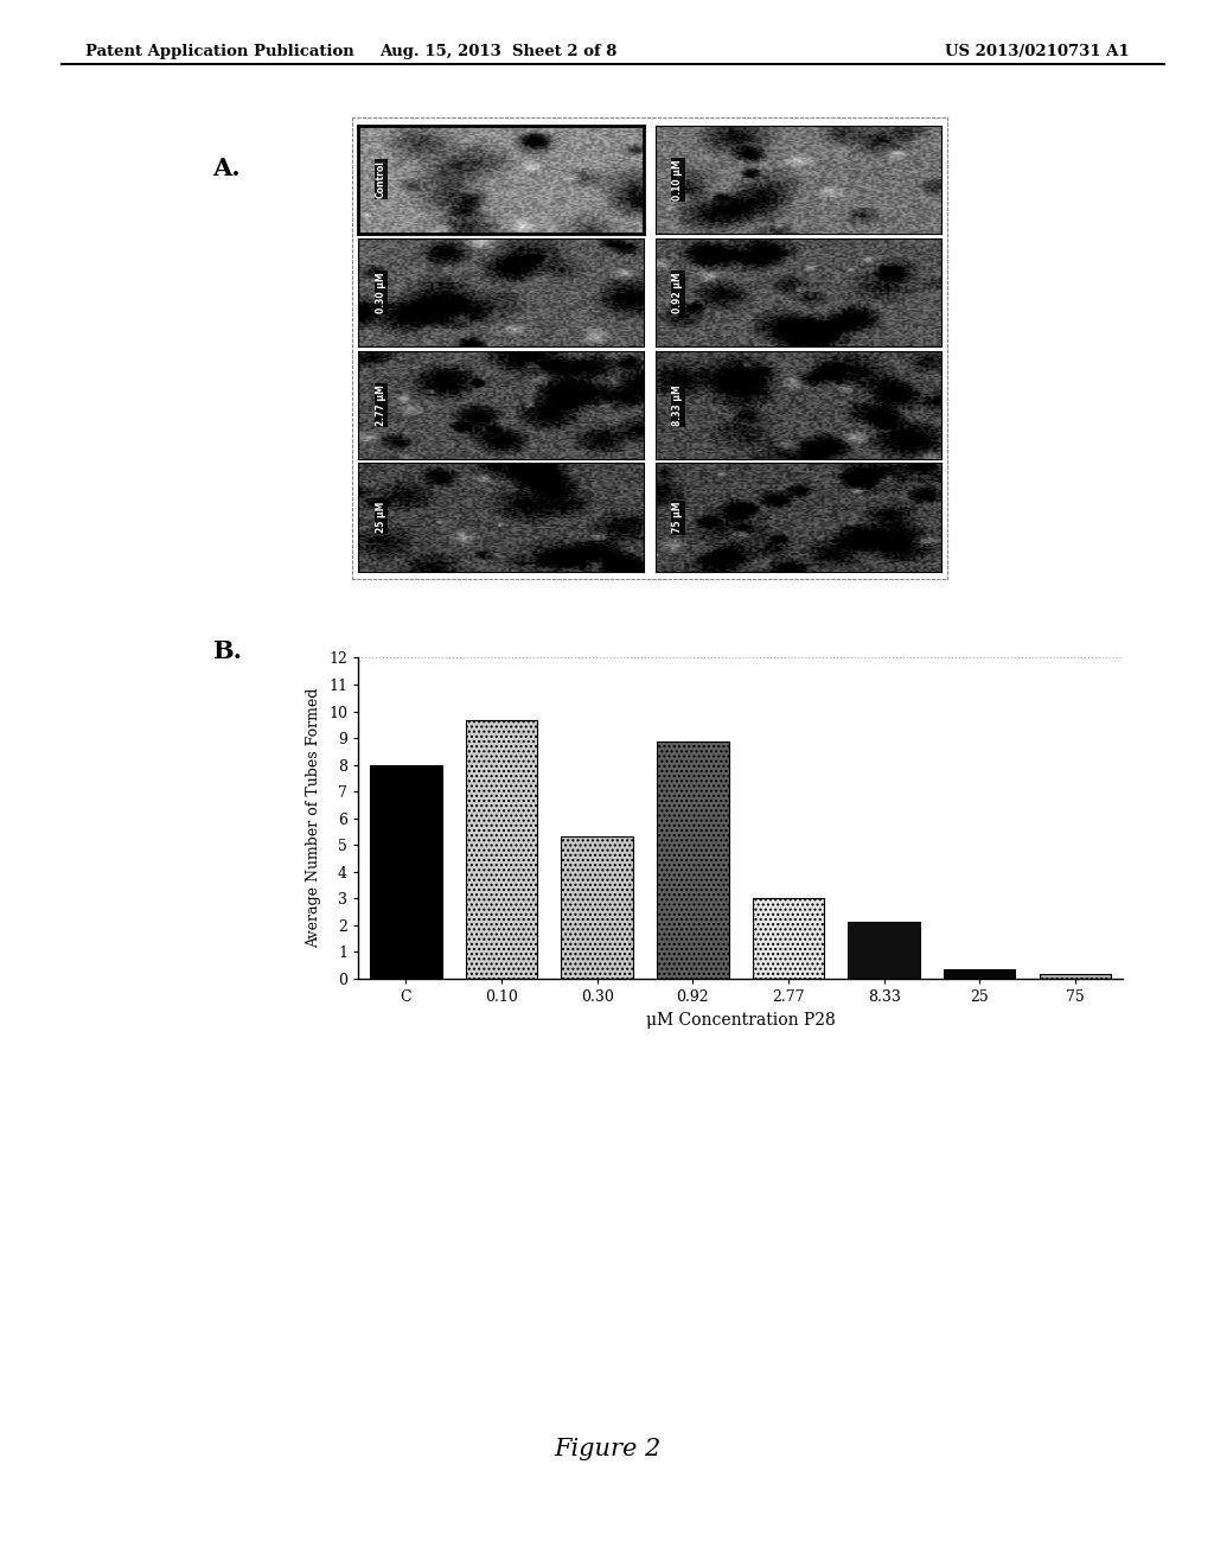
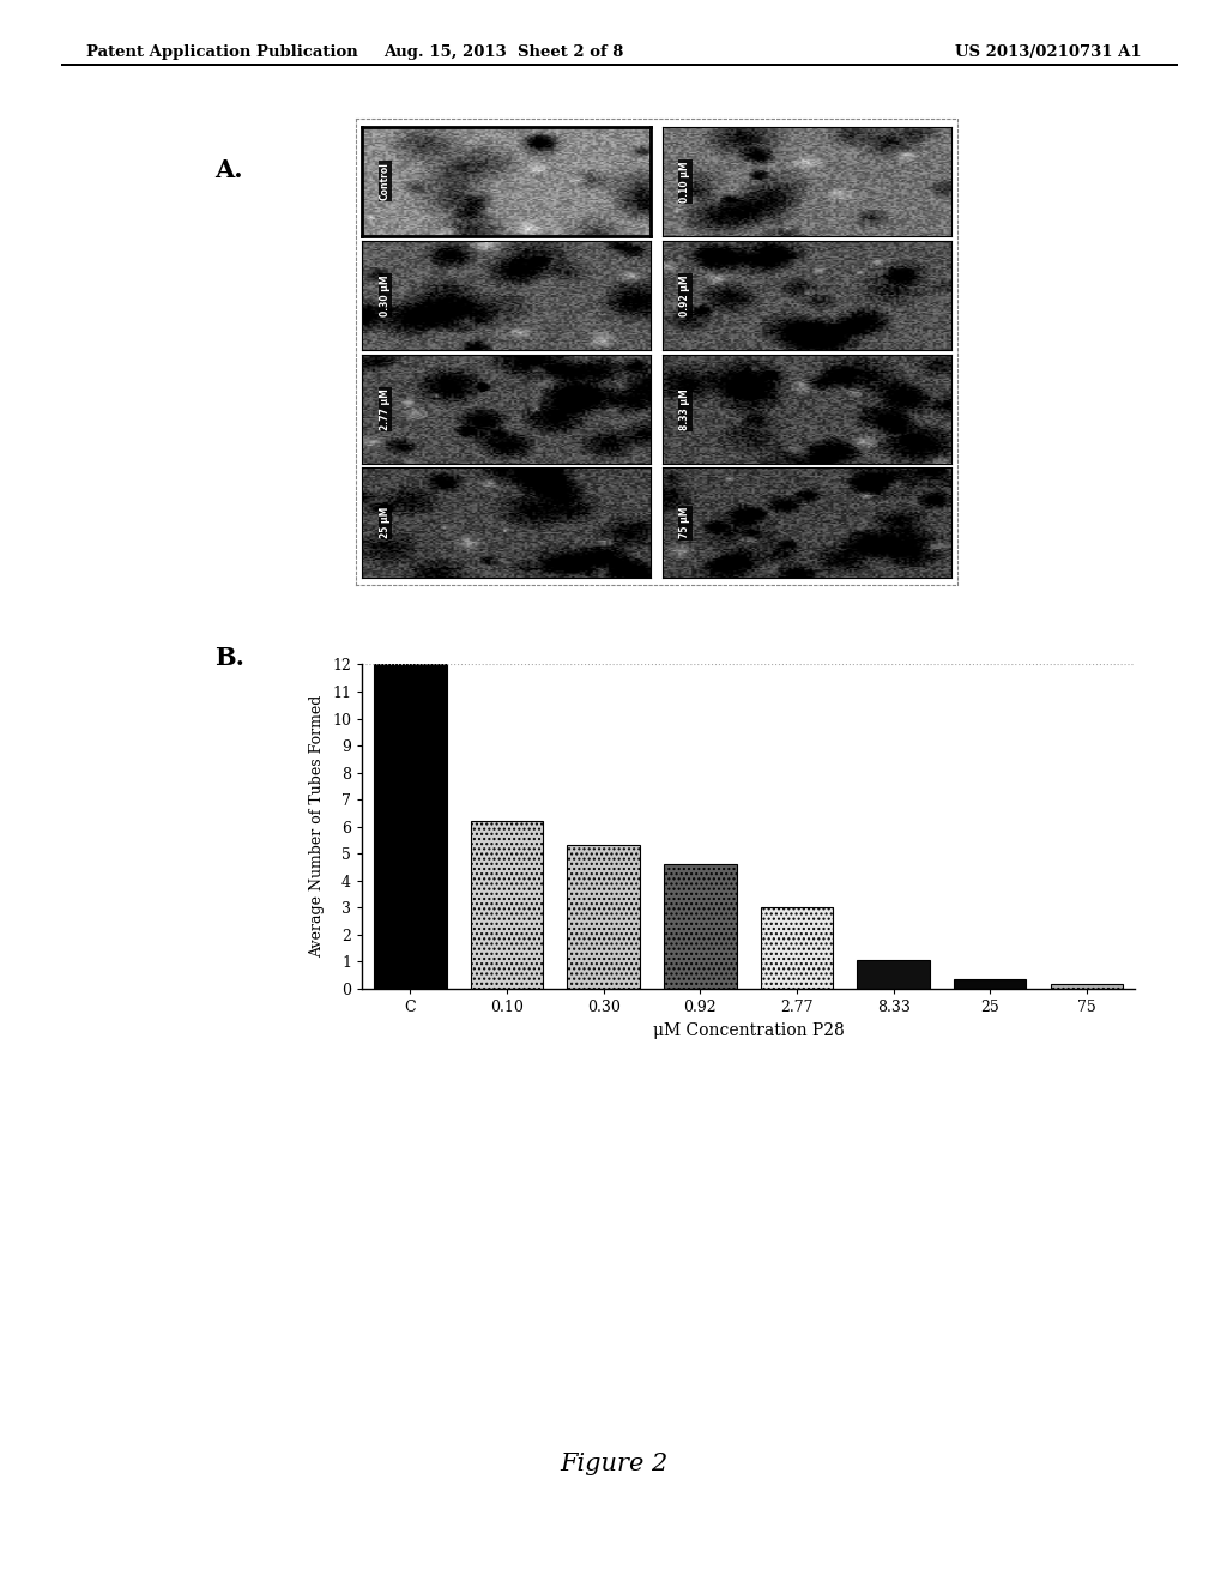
C: 8.00 -> 12.00
0.10: 9.65 -> 6.20
0.92: 8.85 -> 4.60
8.33: 2.15 -> 1.05
